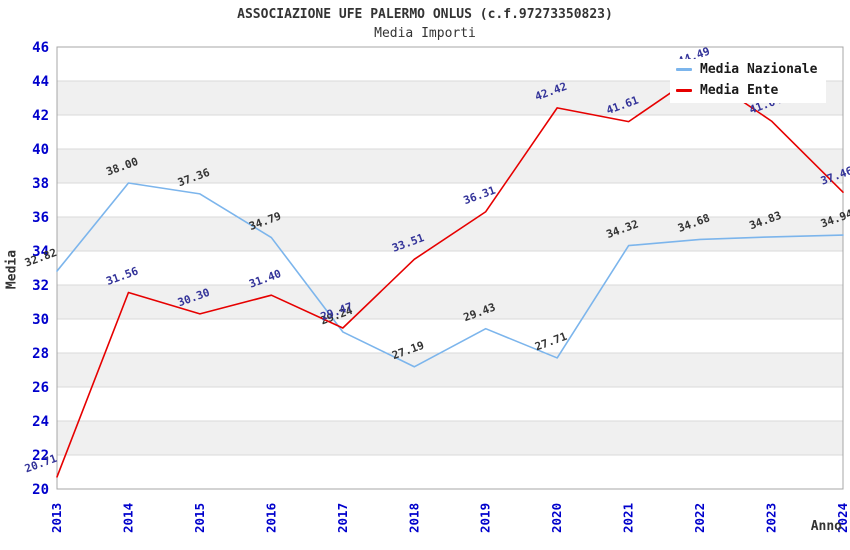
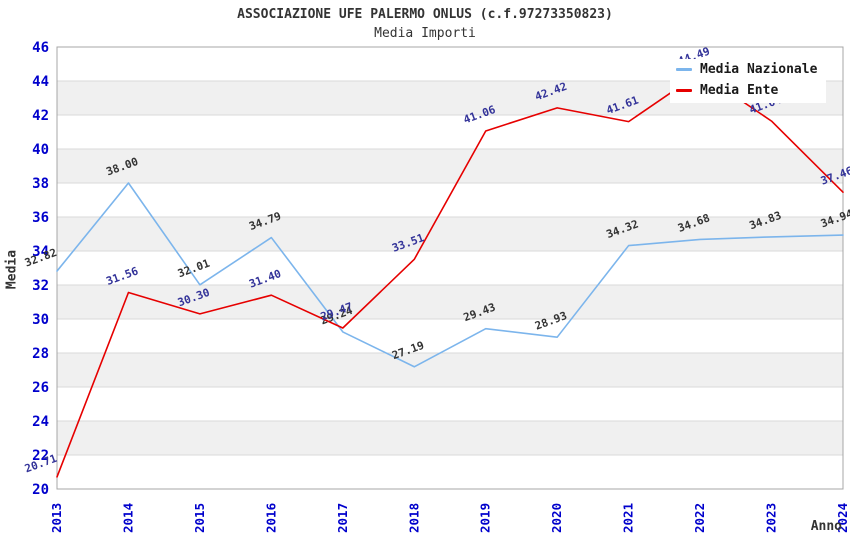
Media Nazionale/2015: 37.36 -> 32.01
Media Ente/2019: 36.31 -> 41.06
Media Nazionale/2020: 27.71 -> 28.93
